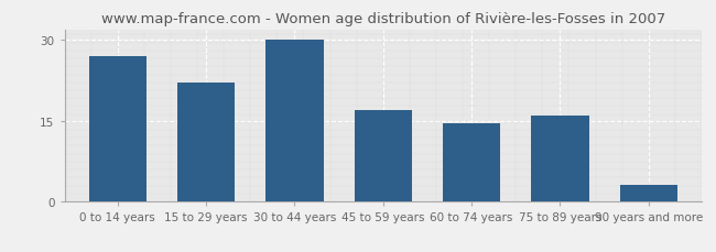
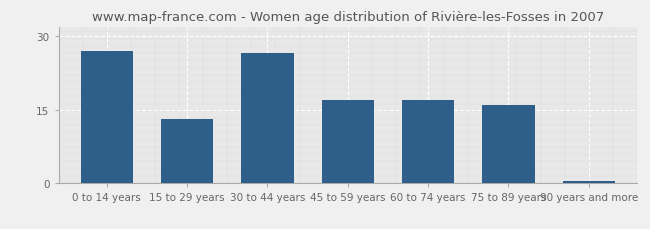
15 to 29 years: 22.0 -> 13.0
30 to 44 years: 30.0 -> 26.5
60 to 74 years: 14.5 -> 17.0
90 years and more: 3.0 -> 0.5
